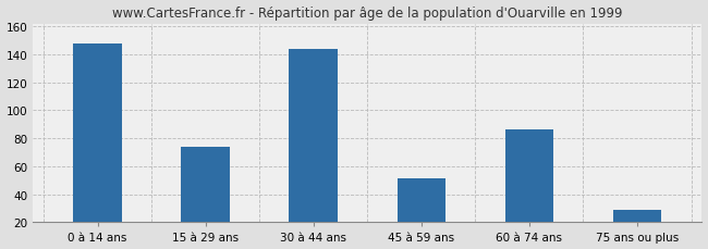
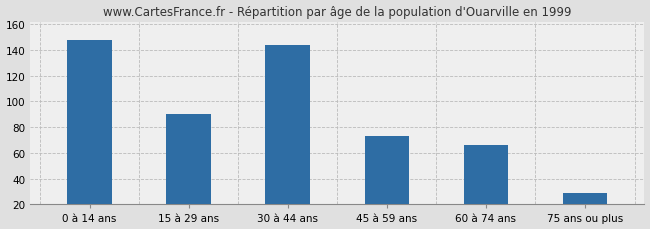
15 à 29 ans: 74 -> 90
45 à 59 ans: 51 -> 73
60 à 74 ans: 86 -> 66
